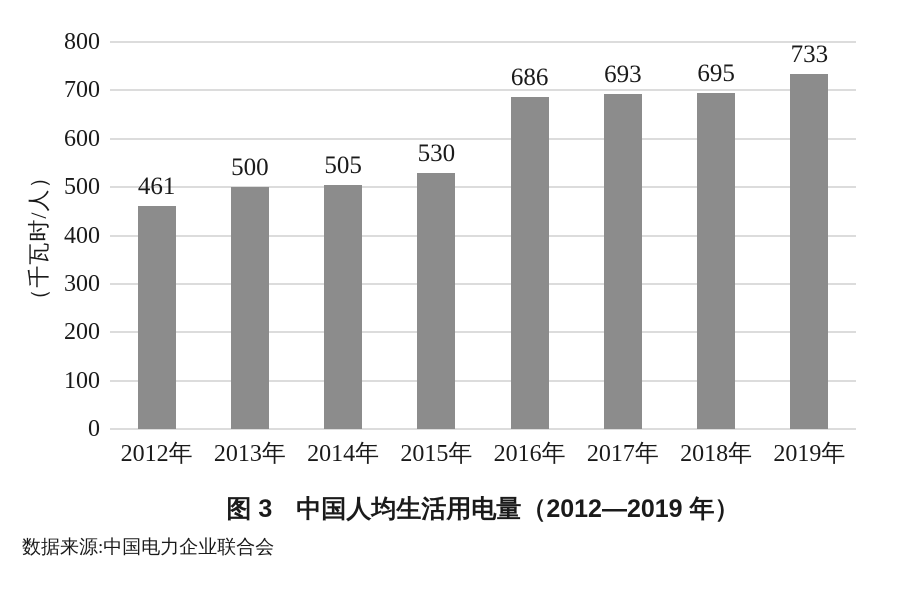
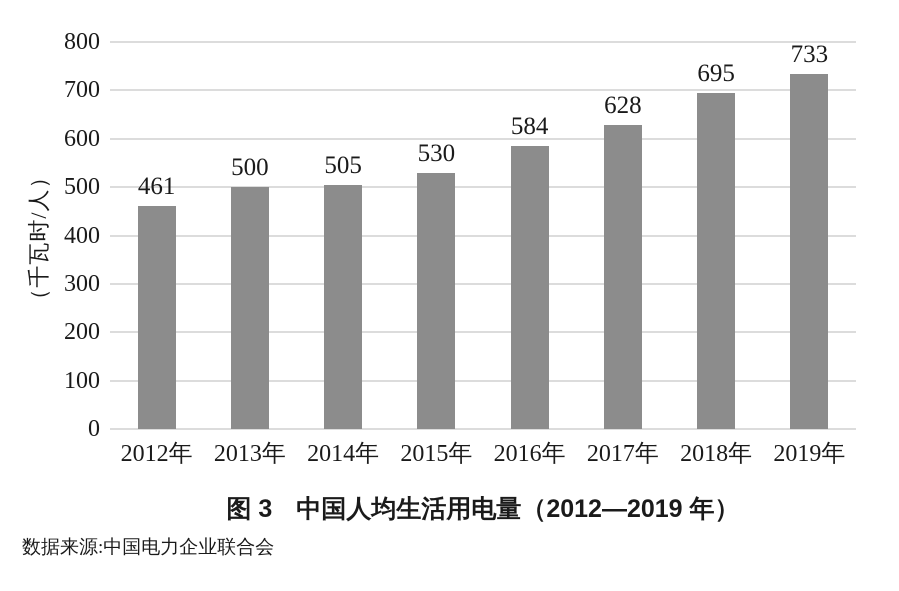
2016年: 686 -> 584
2017年: 693 -> 628
